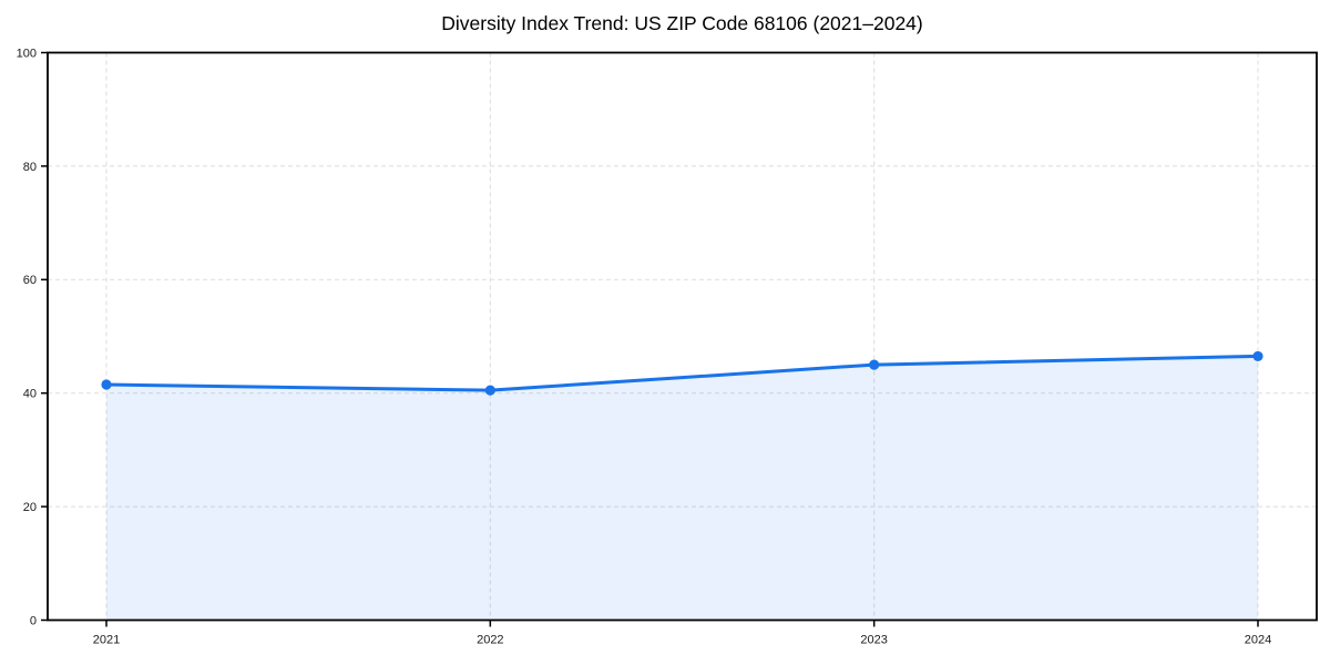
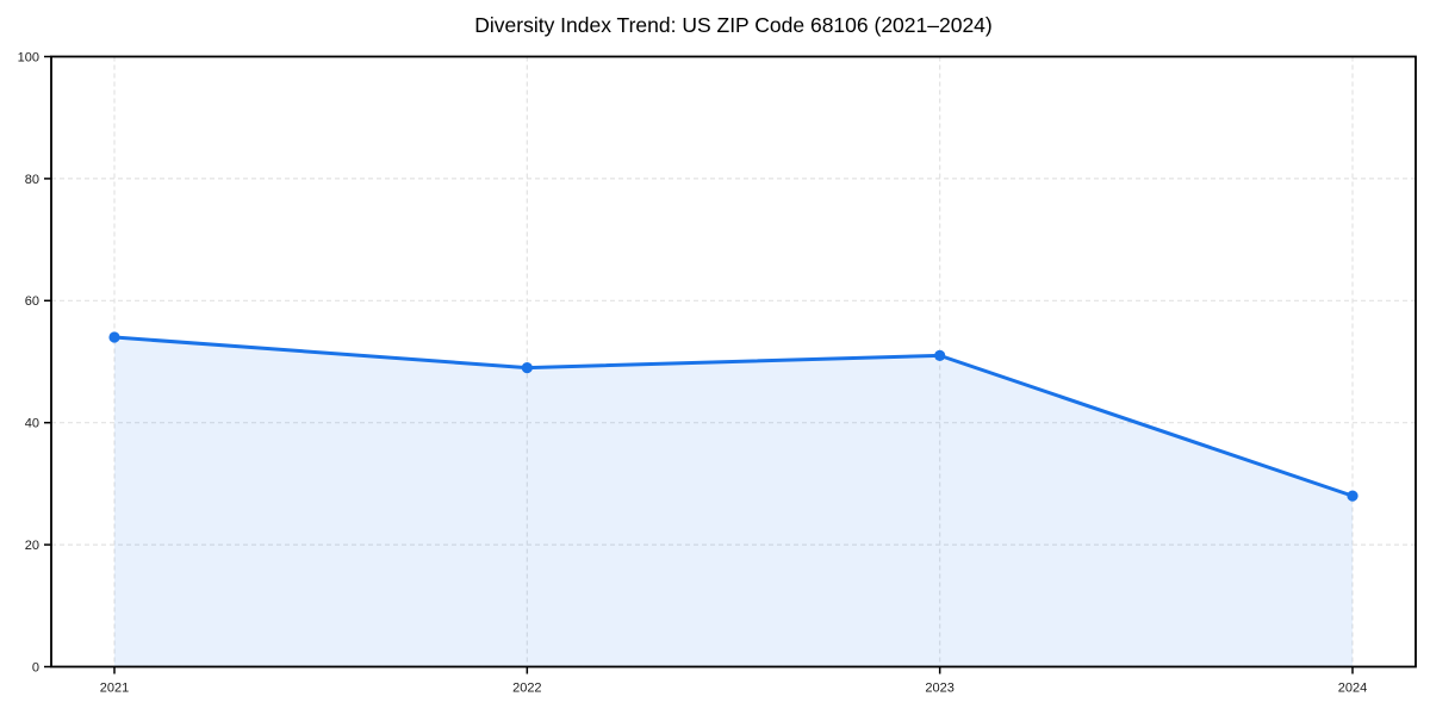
2021: 42 -> 54
2022: 40 -> 49
2023: 45 -> 51
2024: 46 -> 28
